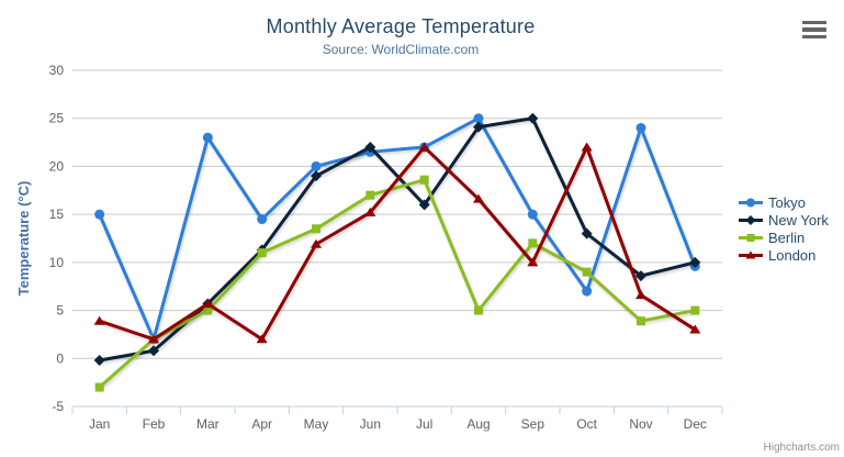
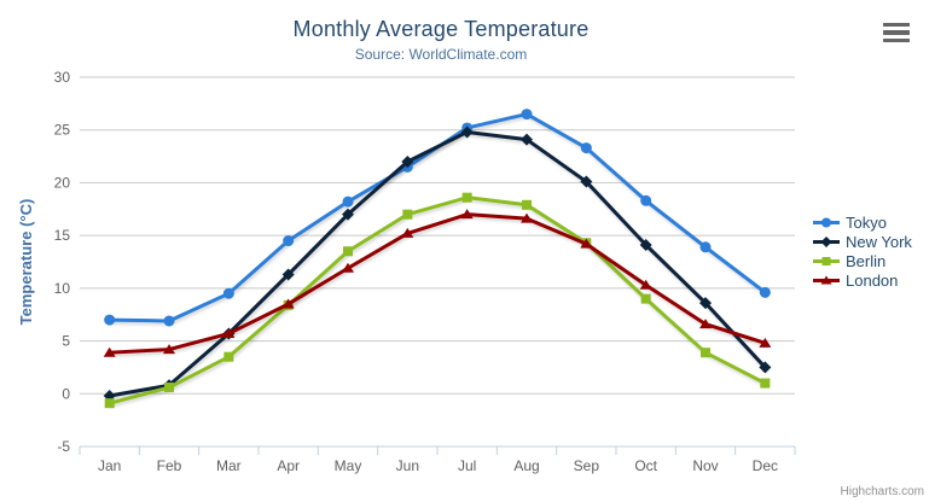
Tokyo/Jan: 15 -> 7
Berlin/Jan: -3 -> -1
Tokyo/Feb: 2 -> 7
Berlin/Feb: 2 -> 1
London/Feb: 2 -> 4
Tokyo/Mar: 23 -> 10
Berlin/Mar: 5 -> 4
Berlin/Apr: 11 -> 8
London/Apr: 2 -> 8
Tokyo/May: 20 -> 18
New York/May: 19 -> 17
Tokyo/Jul: 22 -> 25
New York/Jul: 16 -> 25
London/Jul: 22 -> 17
Tokyo/Aug: 25 -> 26
Berlin/Aug: 5 -> 18
Tokyo/Sep: 15 -> 23
New York/Sep: 25 -> 20
Berlin/Sep: 12 -> 14
London/Sep: 10 -> 14
Tokyo/Oct: 7 -> 18
New York/Oct: 13 -> 14
London/Oct: 22 -> 10
Tokyo/Nov: 24 -> 14
New York/Dec: 10 -> 2
Berlin/Dec: 5 -> 1
London/Dec: 3 -> 5
